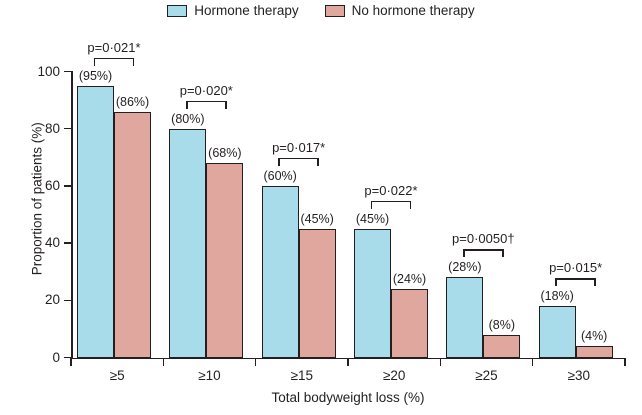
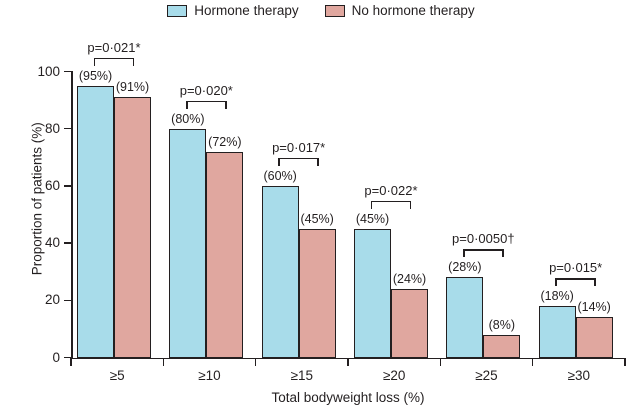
No hormone therapy/≥5: 86% -> 91%
No hormone therapy/≥10: 68% -> 72%
No hormone therapy/≥30: 4% -> 14%
